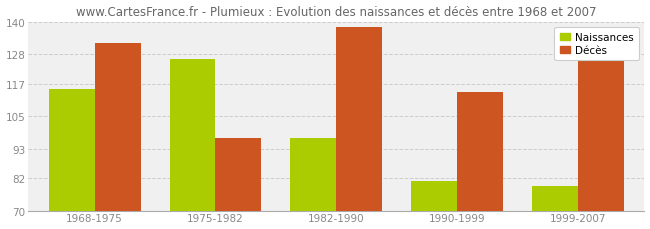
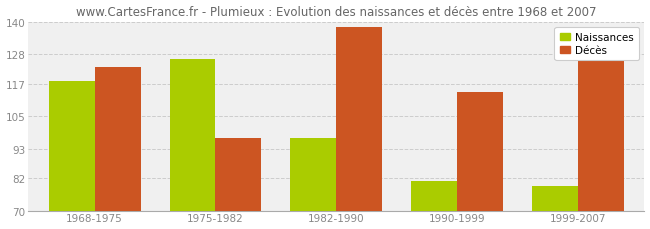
Naissances/1968-1975: 115 -> 118
Décès/1968-1975: 132 -> 123
